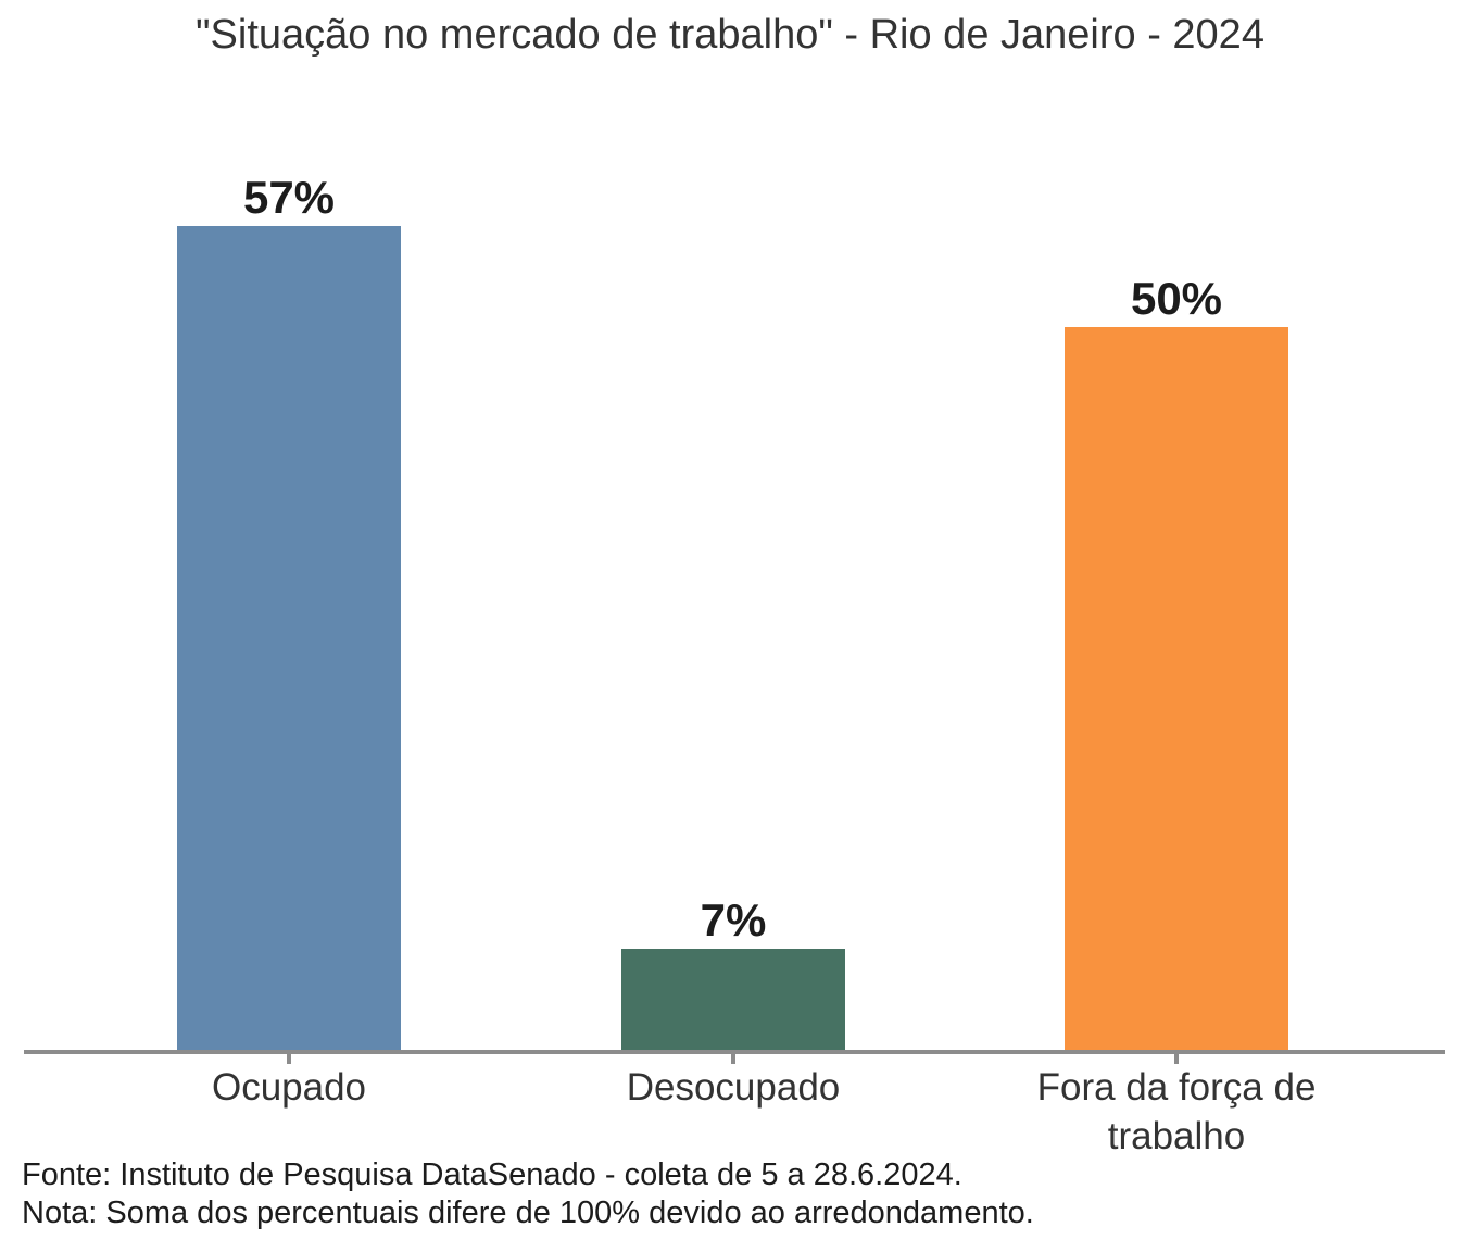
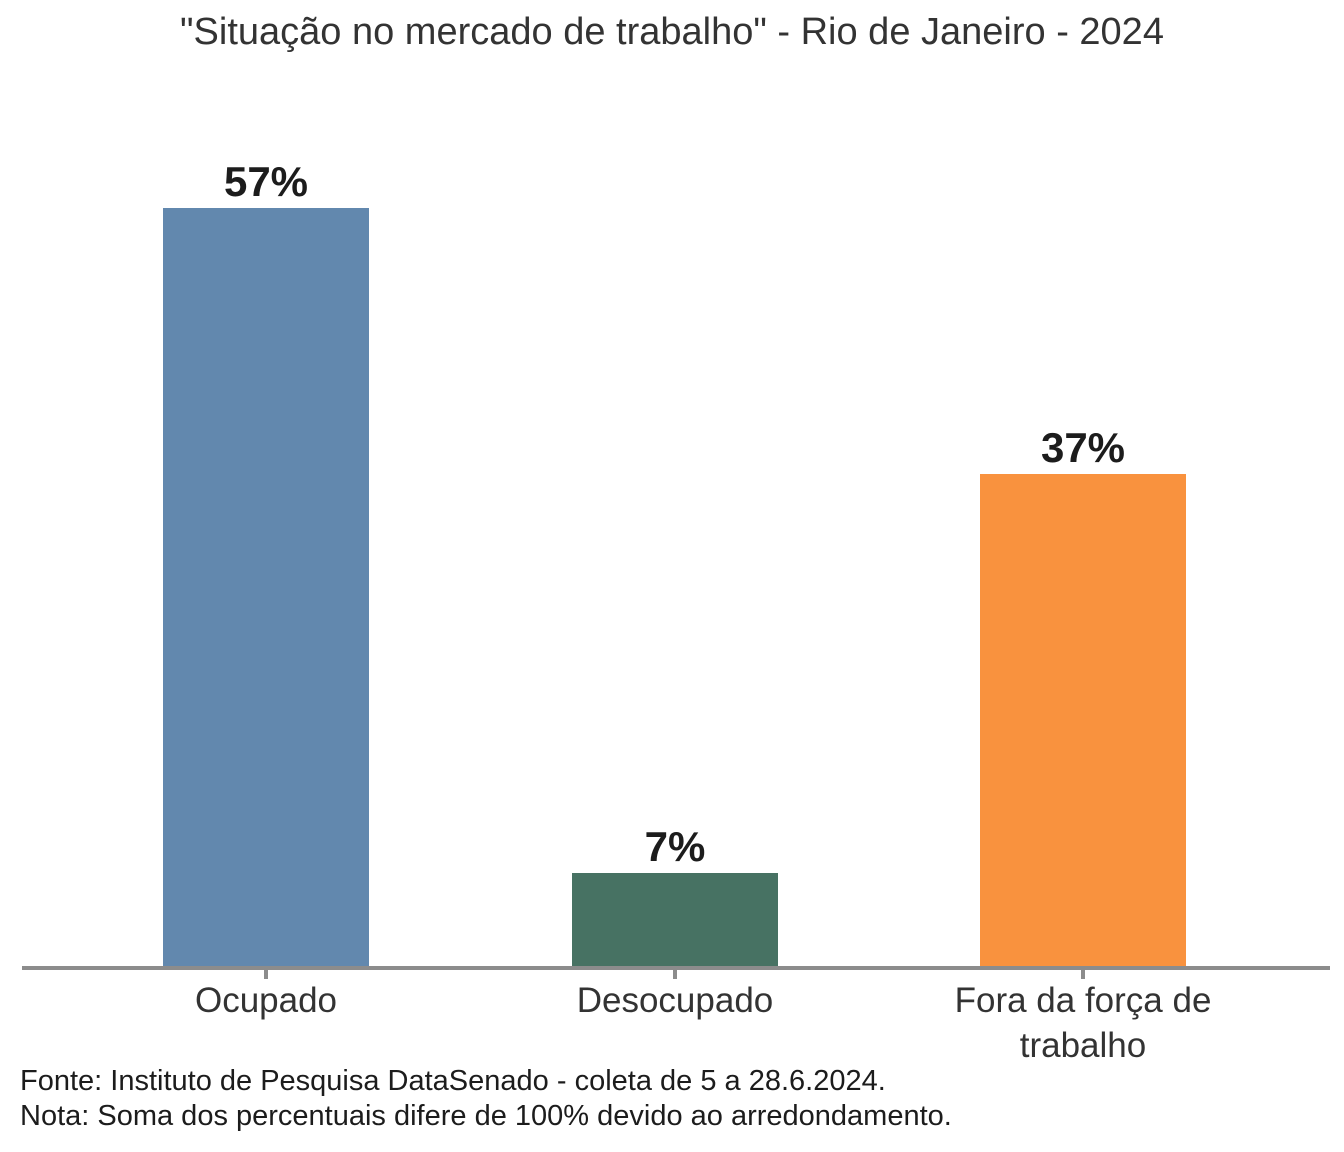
Fora da força de trabalho: 50% -> 37%
